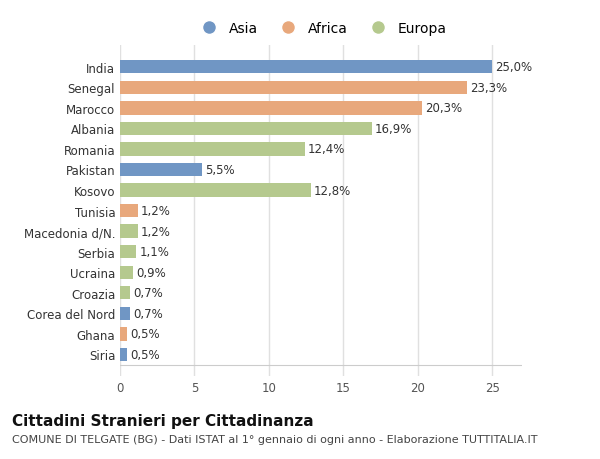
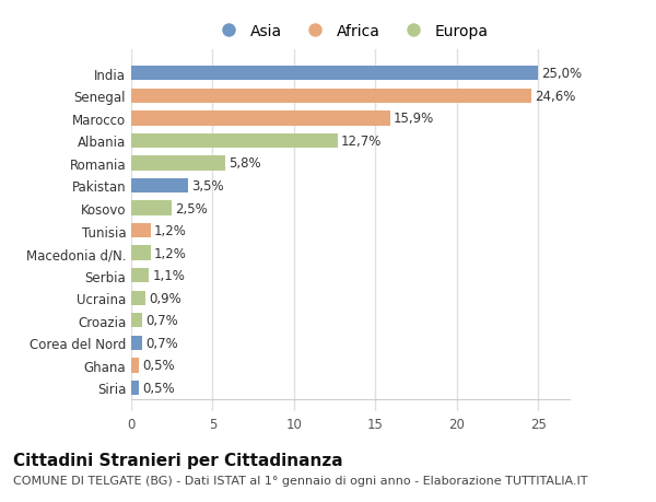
Senegal: 23,3% -> 24,6%
Marocco: 20,3% -> 15,9%
Albania: 16,9% -> 12,7%
Romania: 12,4% -> 5,8%
Pakistan: 5,5% -> 3,5%
Kosovo: 12,8% -> 2,5%
